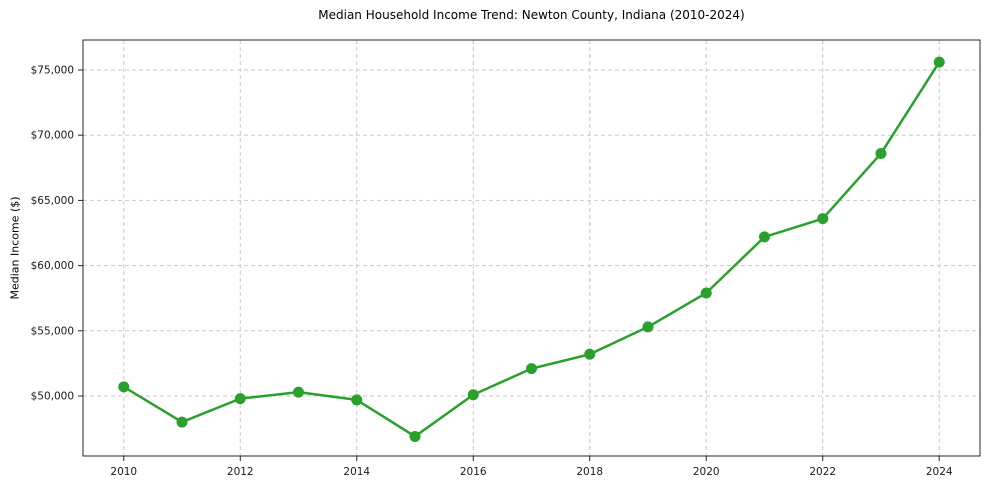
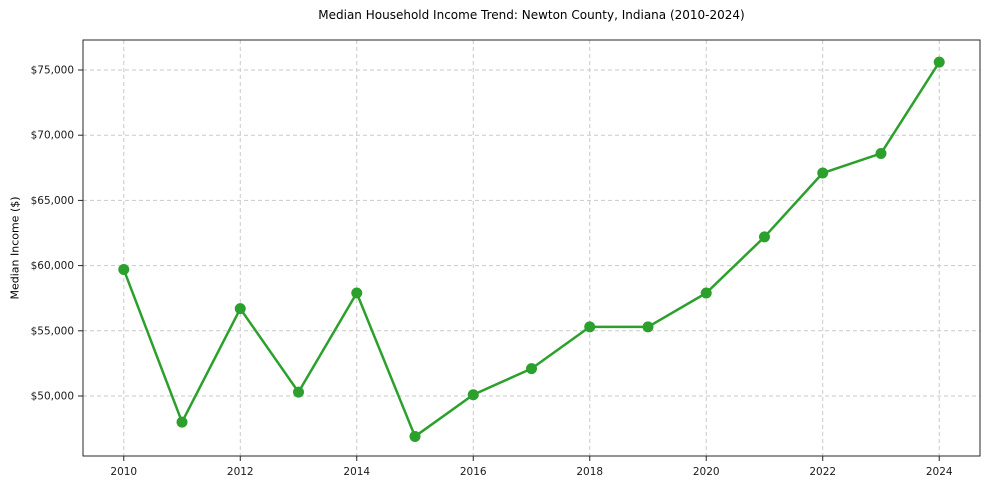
2010: $50700 -> $59700
2012: $49800 -> $56700
2014: $49700 -> $57900
2018: $53200 -> $55300
2022: $63600 -> $67100
